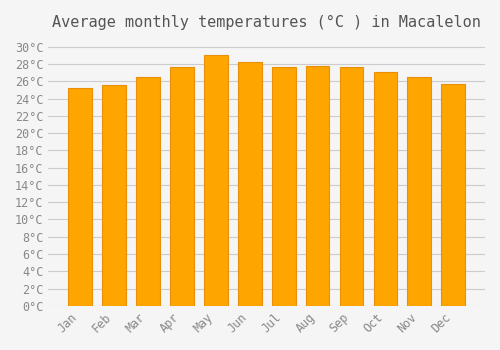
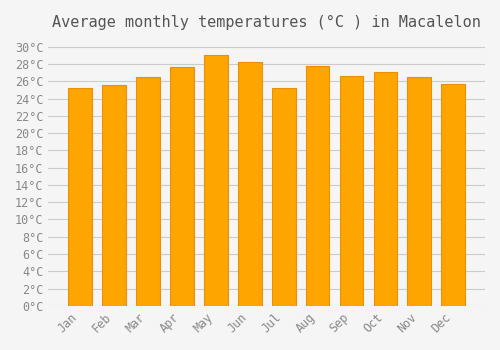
Jul: 27.7°C -> 25.2°C
Sep: 27.7°C -> 26.6°C
